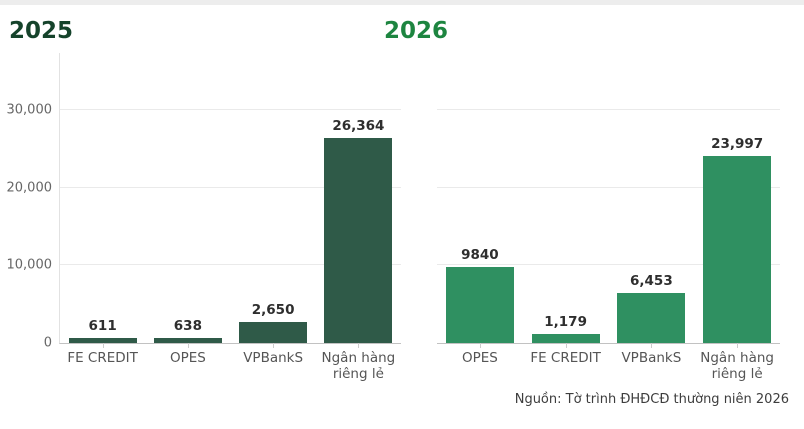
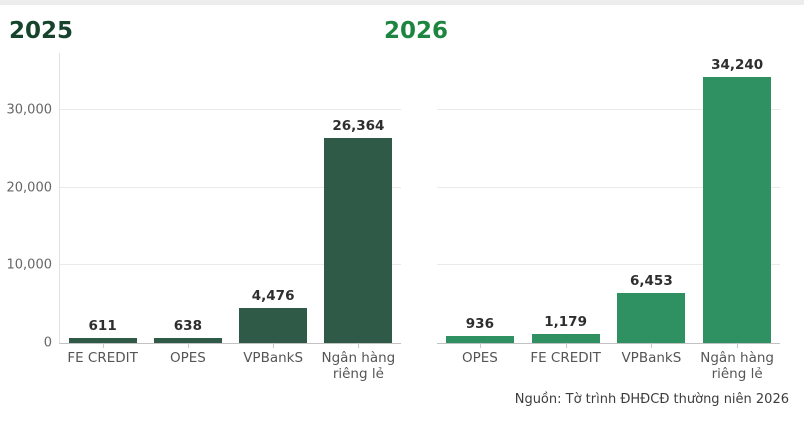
2025/VPBankS: 2,650 -> 4,476
2026/OPES: 9840 -> 936
2026/Ngân hàng riêng lẻ: 23,997 -> 34,240
